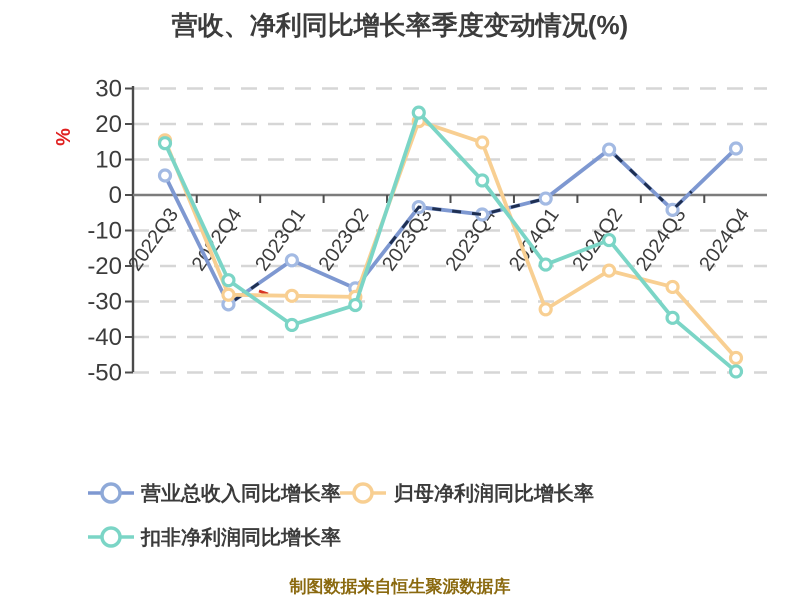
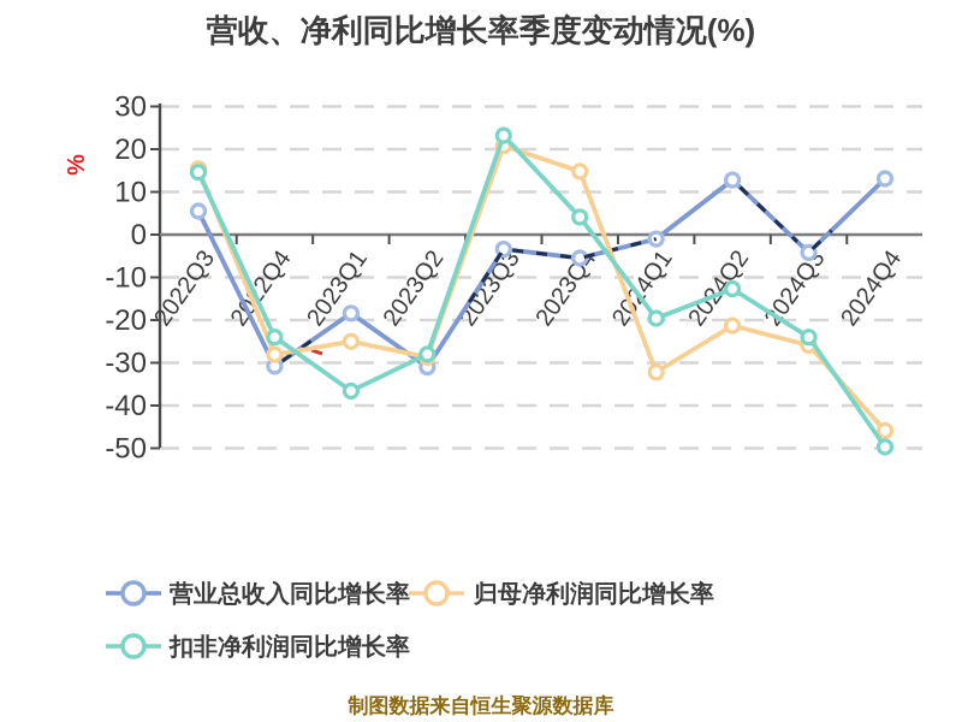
归母净利润同比增长率/2023Q1: -28 -> -25
营业总收入同比增长率/2023Q2: -26 -> -31
扣非净利润同比增长率/2023Q2: -31 -> -28
扣非净利润同比增长率/2024Q3: -35 -> -24
